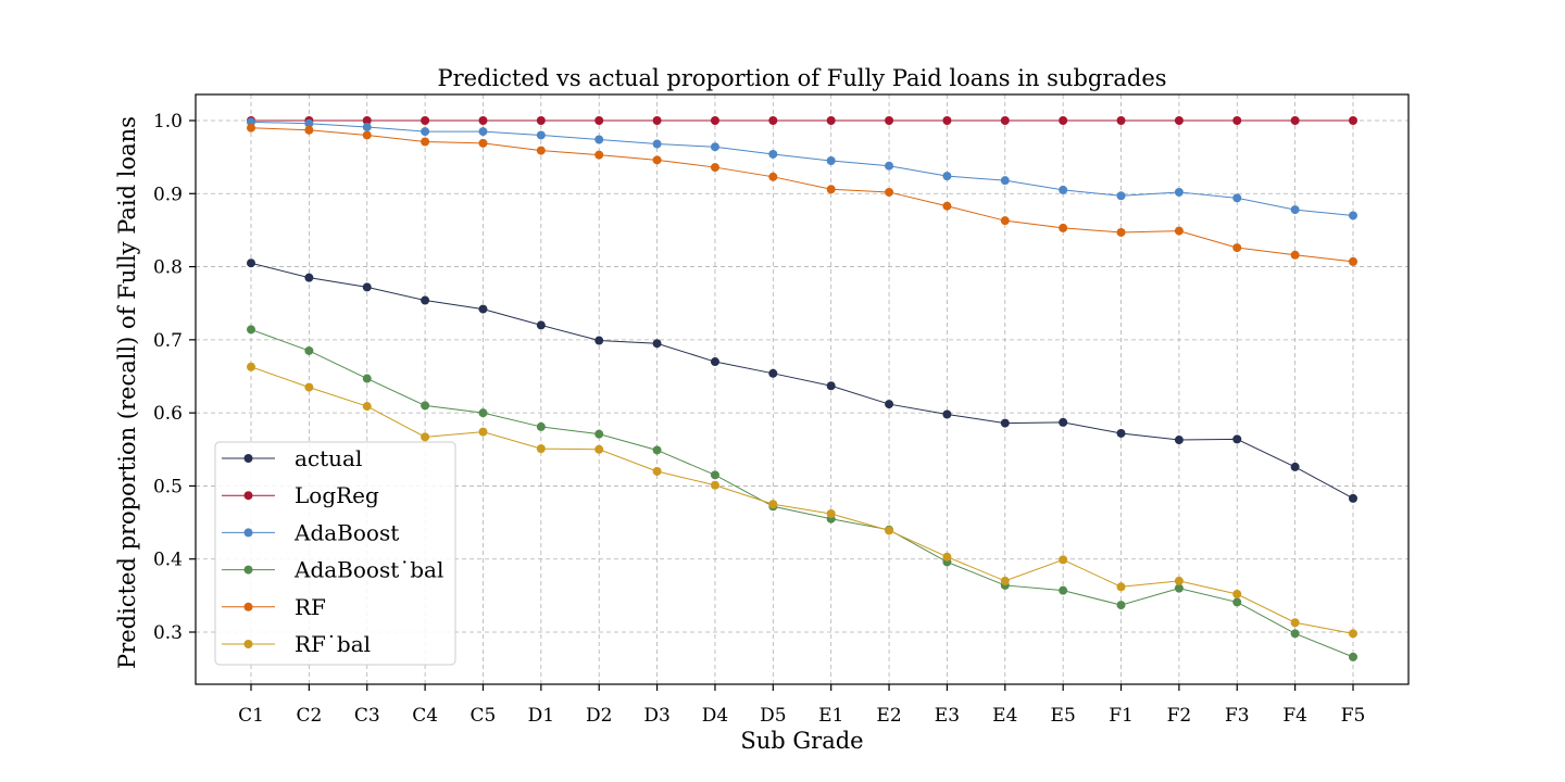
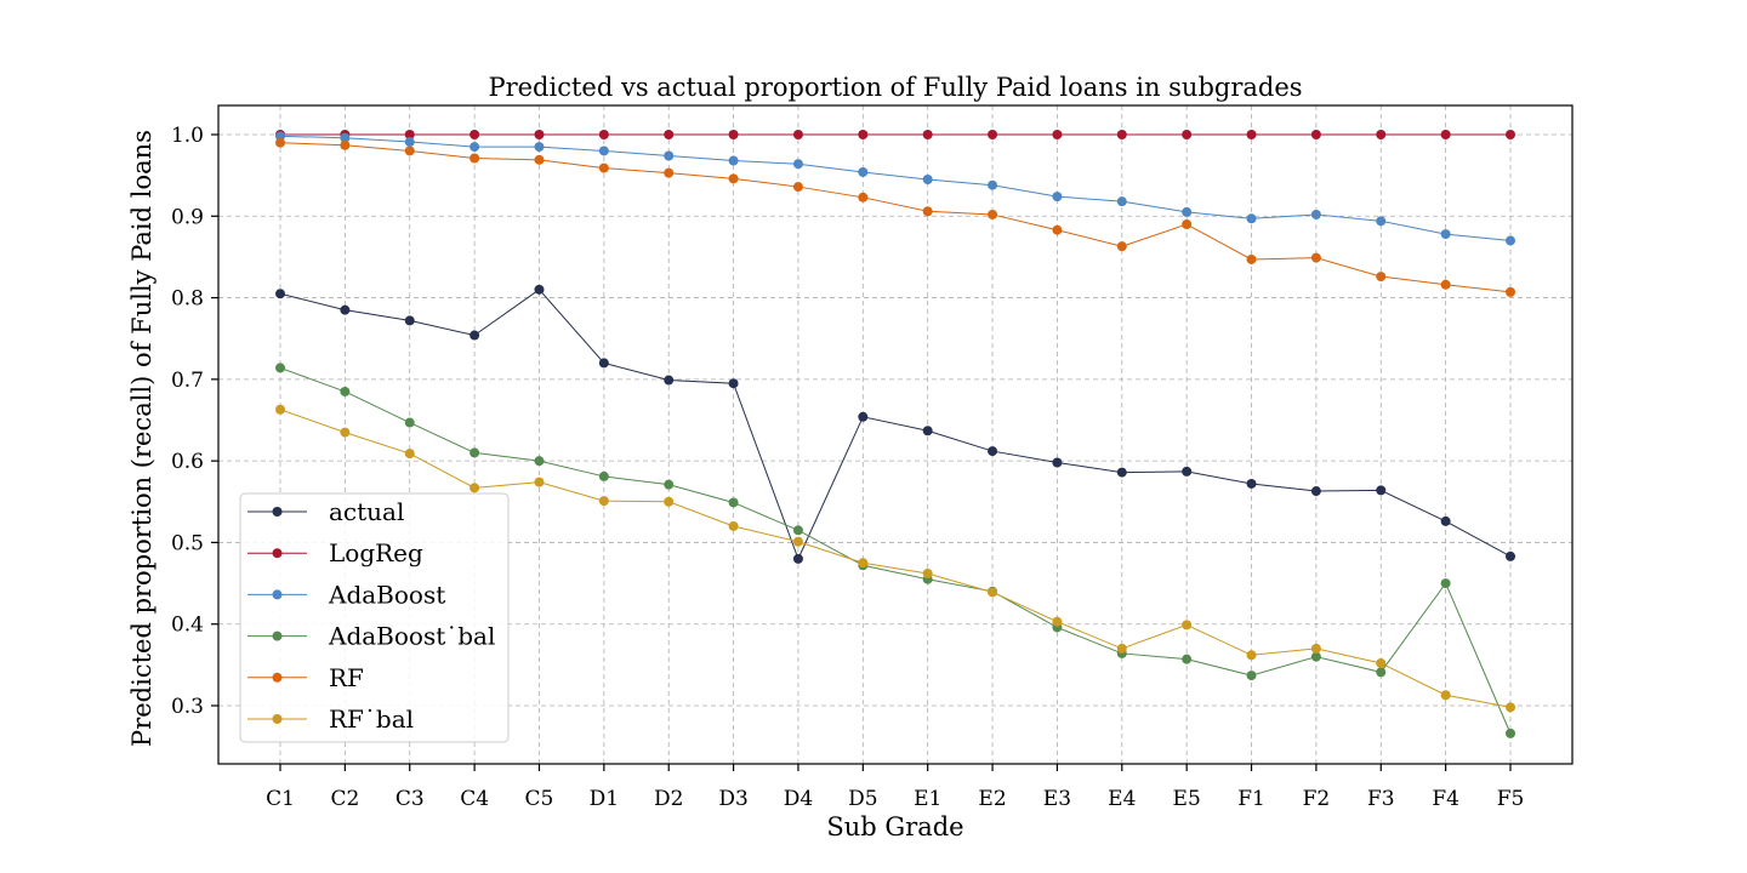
actual/C5: 0.74 -> 0.81
actual/D4: 0.67 -> 0.48
RF/E5: 0.85 -> 0.89
AdaBoost˙bal/F4: 0.30 -> 0.45
